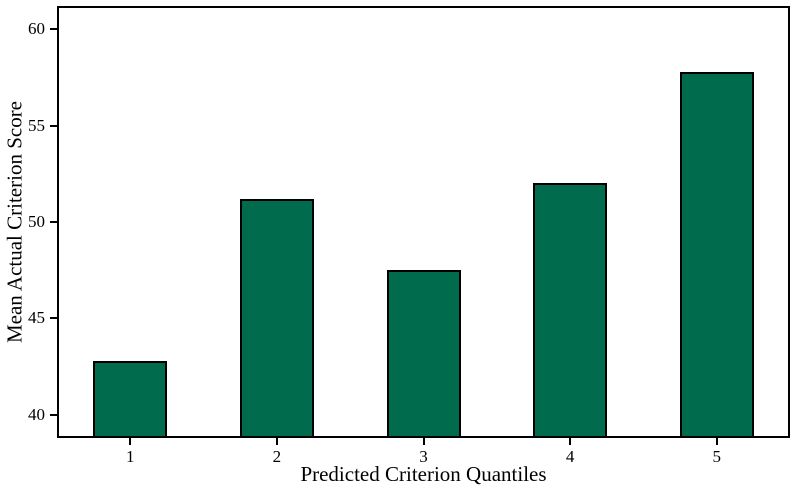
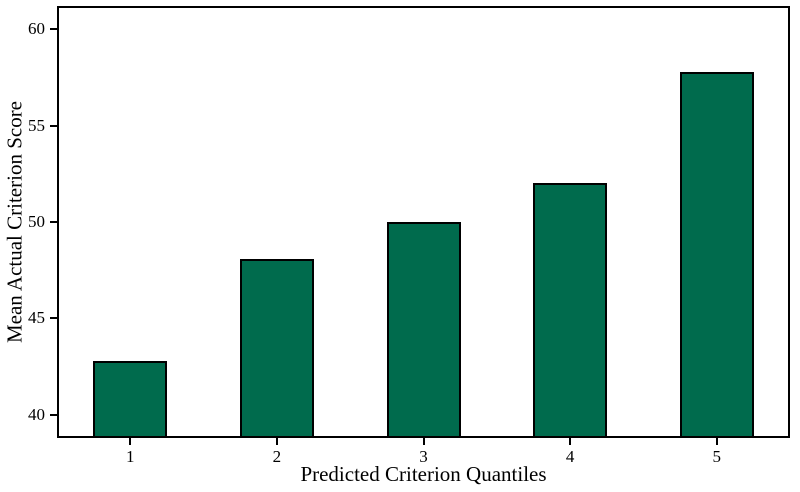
2: 51.2 -> 48.1
3: 47.5 -> 50.0
